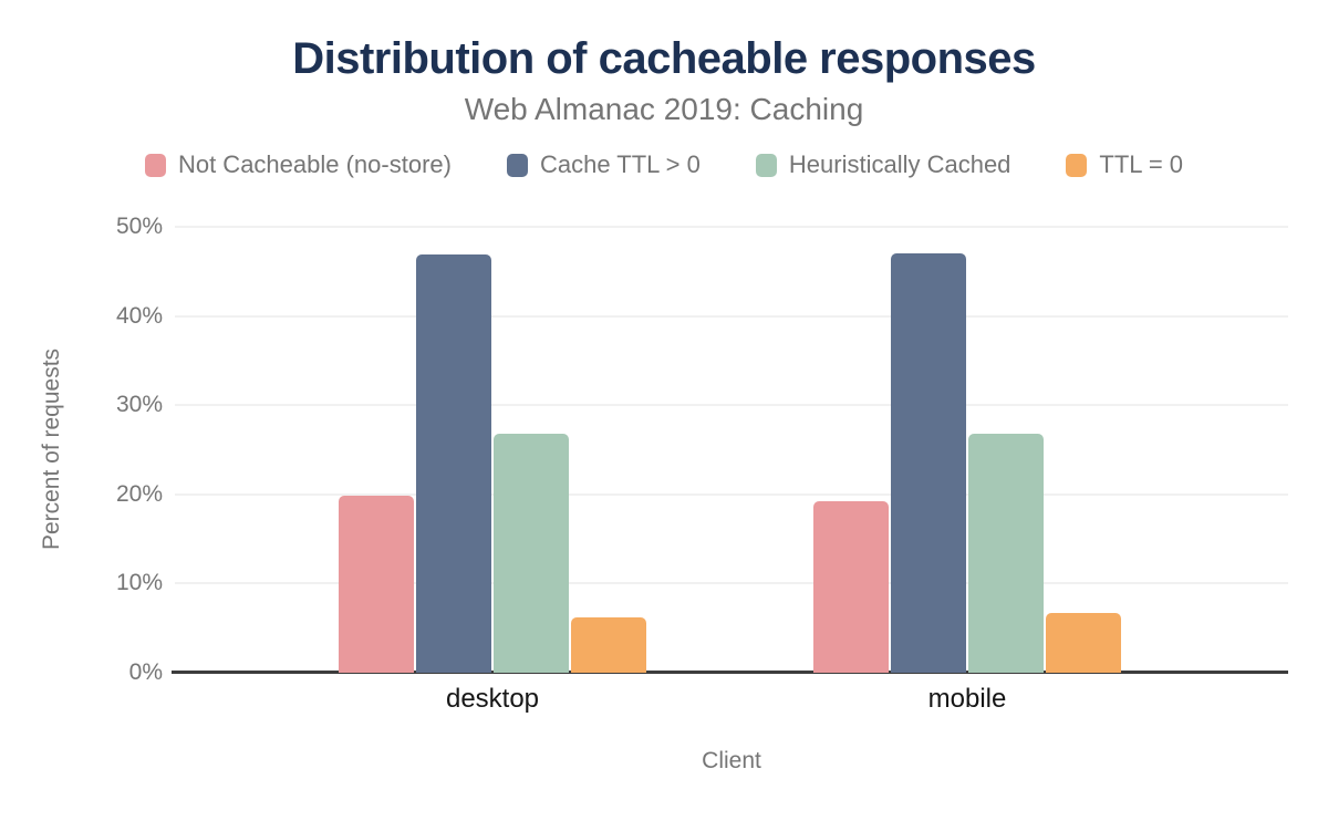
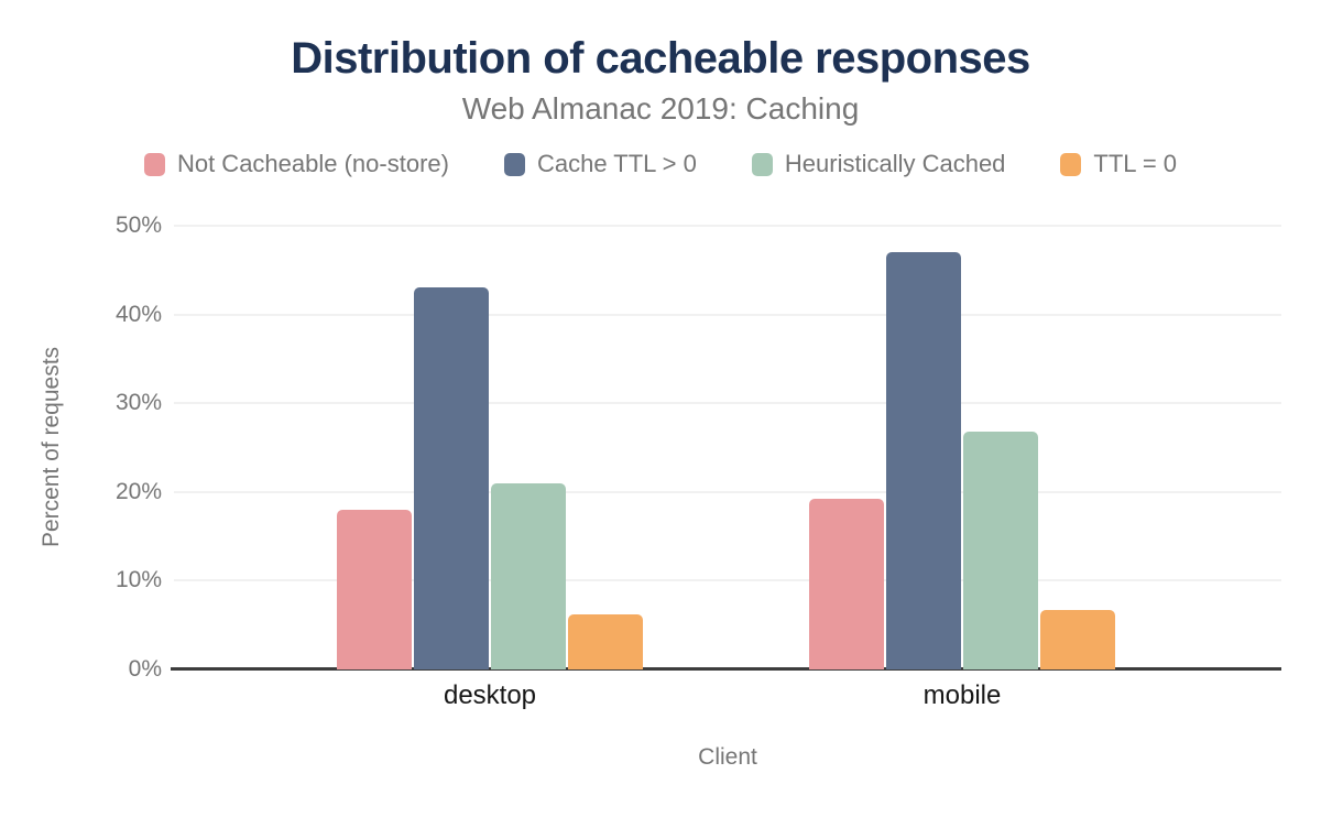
Not Cacheable (no-store)/desktop: 20% -> 18%
Cache TTL > 0/desktop: 47% -> 43%
Heuristically Cached/desktop: 27% -> 21%
